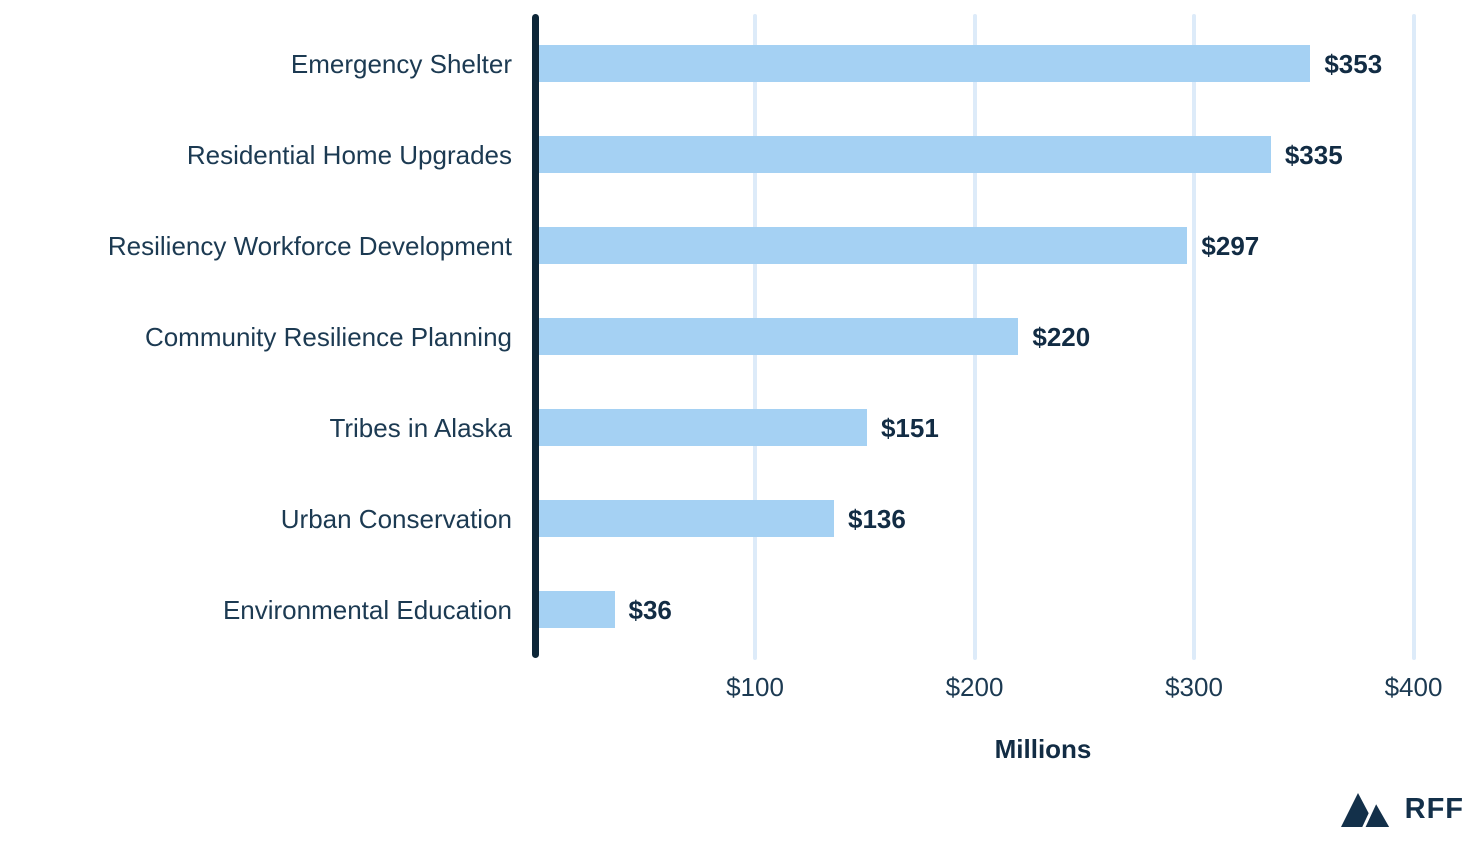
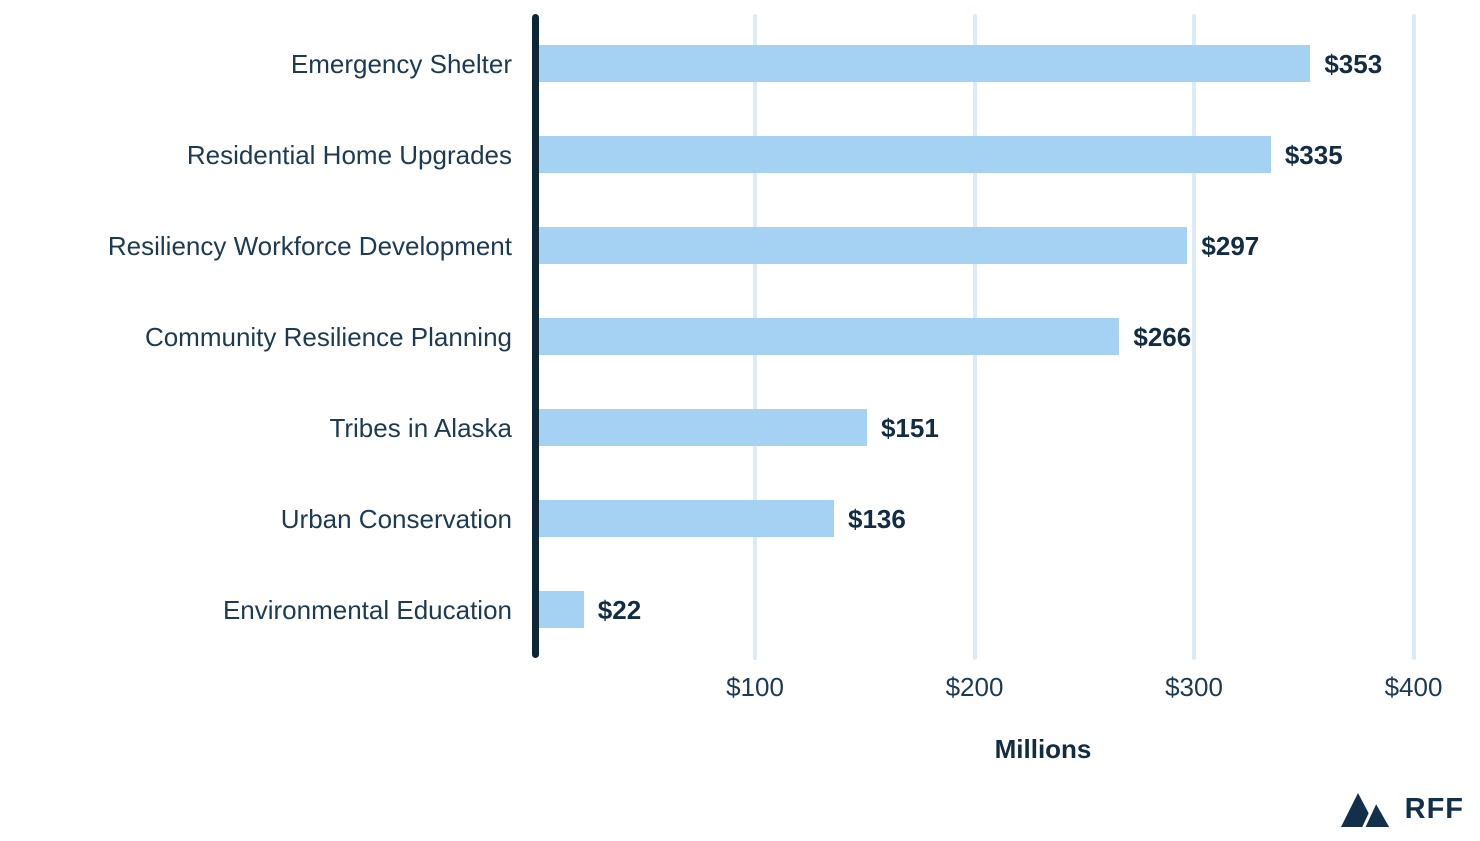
Community Resilience Planning: $220 -> $266
Environmental Education: $36 -> $22
